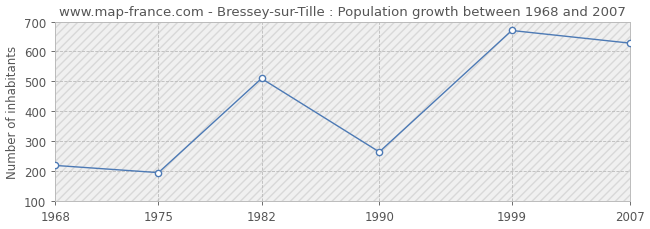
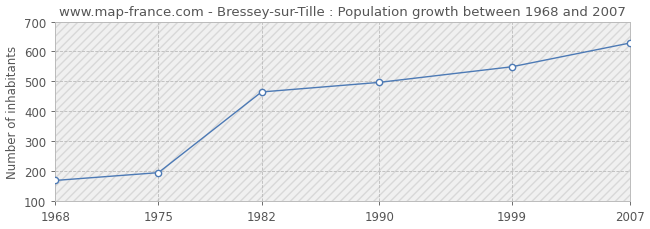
1968: 220 -> 170
1982: 510 -> 465
1990: 265 -> 497
1999: 670 -> 549
